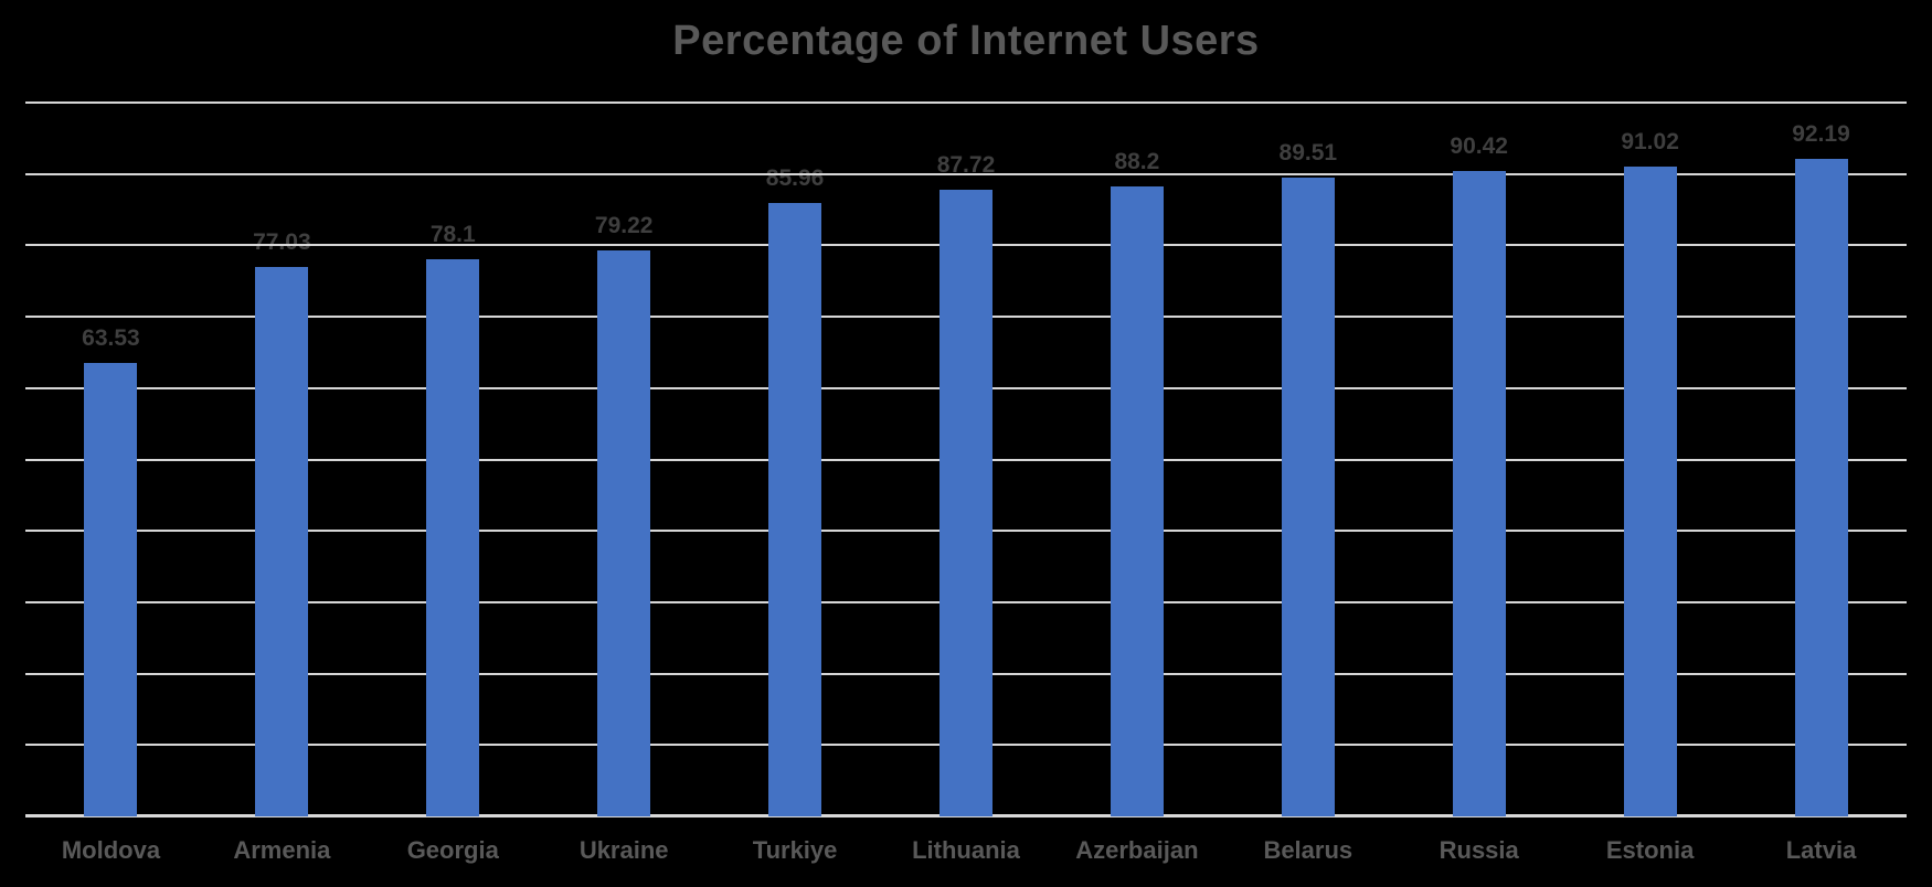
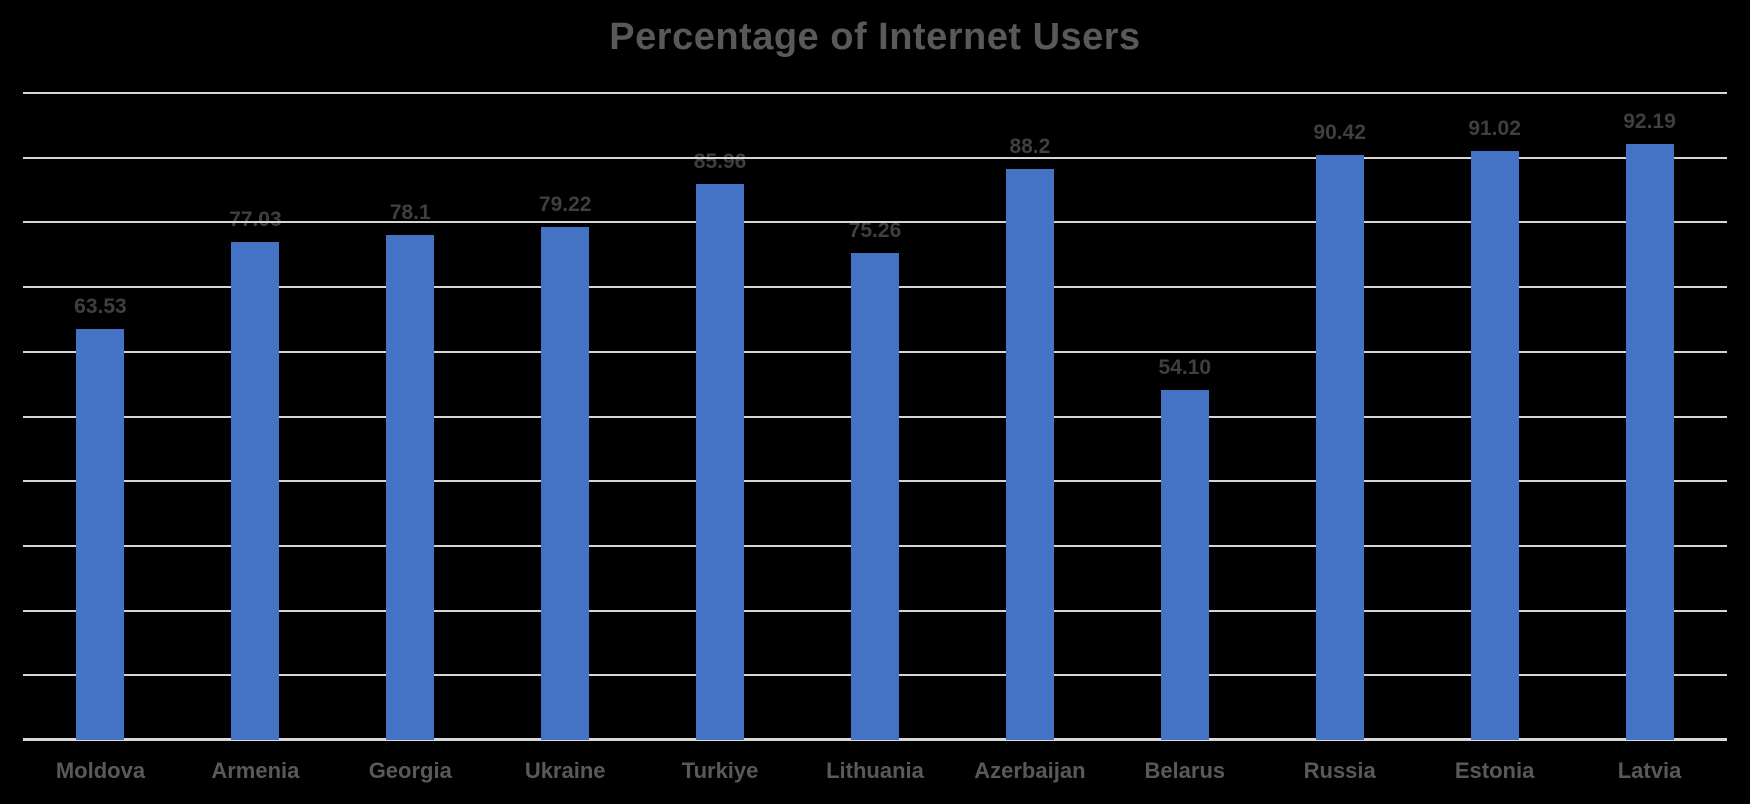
Lithuania: 87.72 -> 75.26
Belarus: 89.51 -> 54.10
